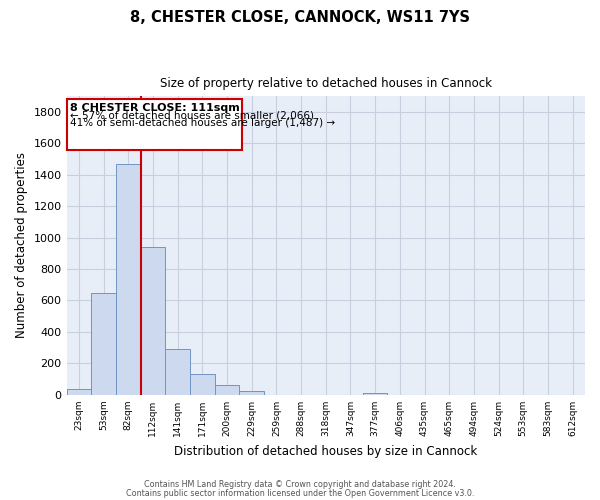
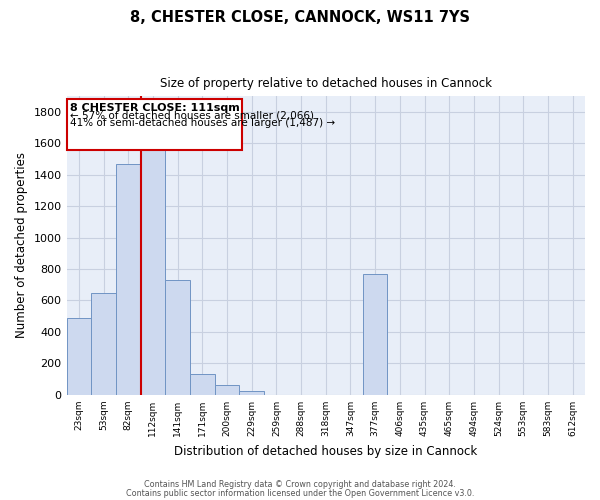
23sqm: 40 -> 490
112sqm: 940 -> 1570
141sqm: 290 -> 730
377sqm: 20 -> 770
